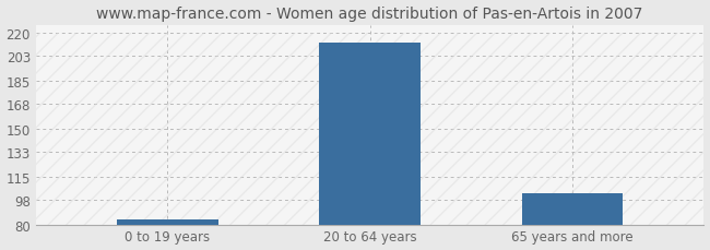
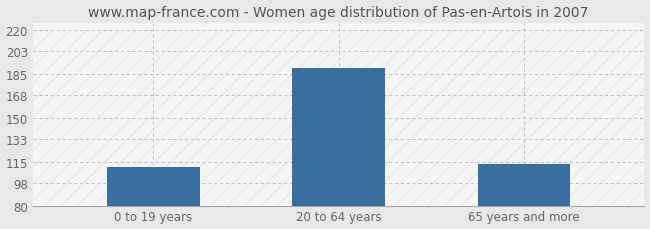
0 to 19 years: 84 -> 111
20 to 64 years: 213 -> 190
65 years and more: 103 -> 113
